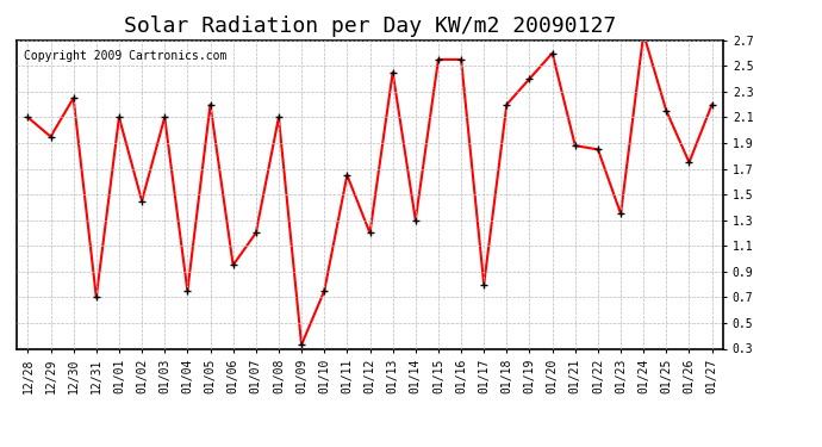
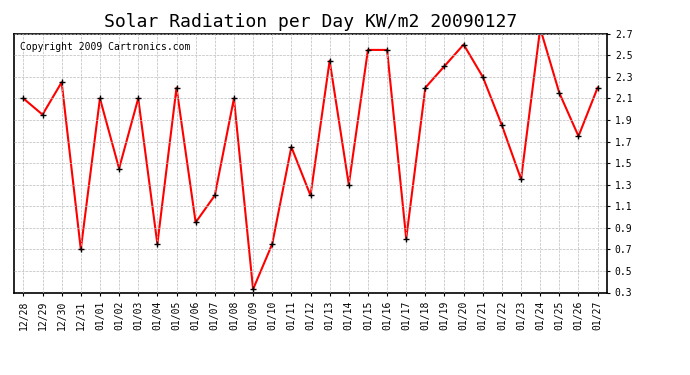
01/21: 1.88 -> 2.30
